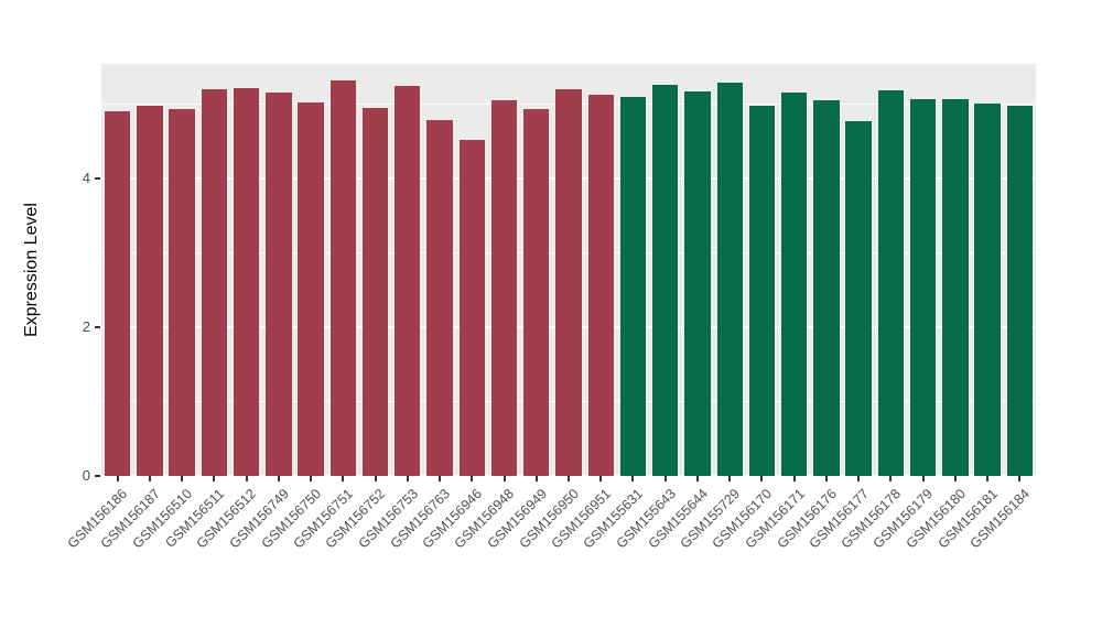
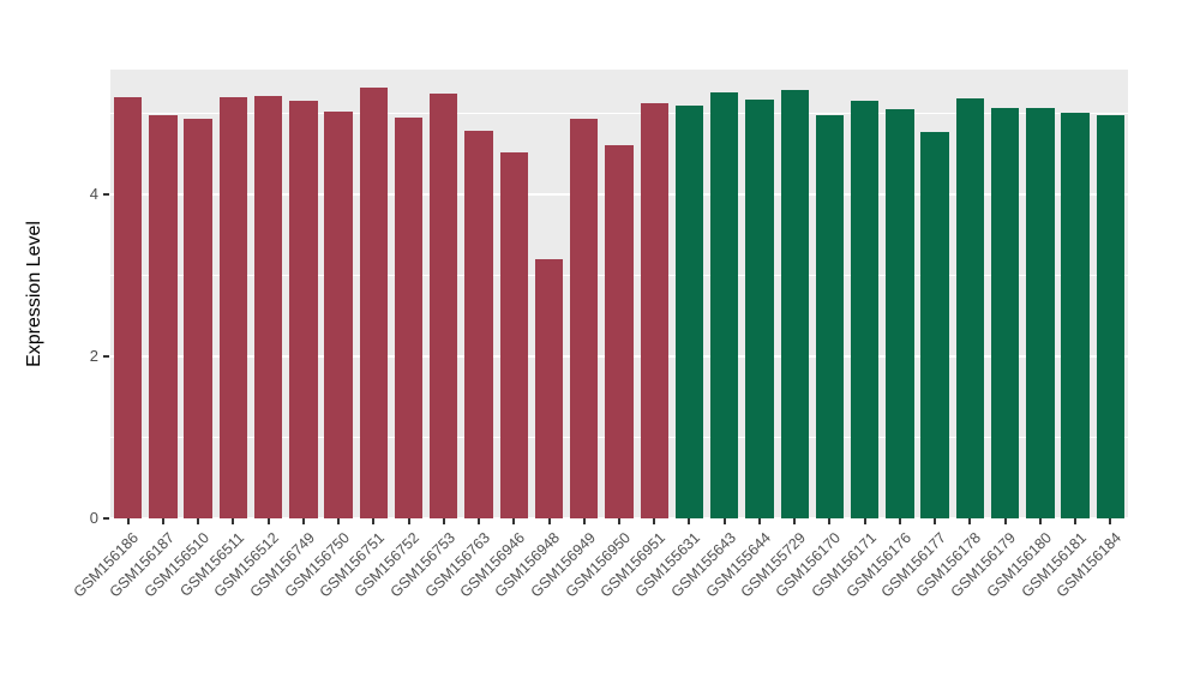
GSM156186: 4.9 -> 5.2
GSM156948: 5.0 -> 3.2
GSM156950: 5.2 -> 4.6
